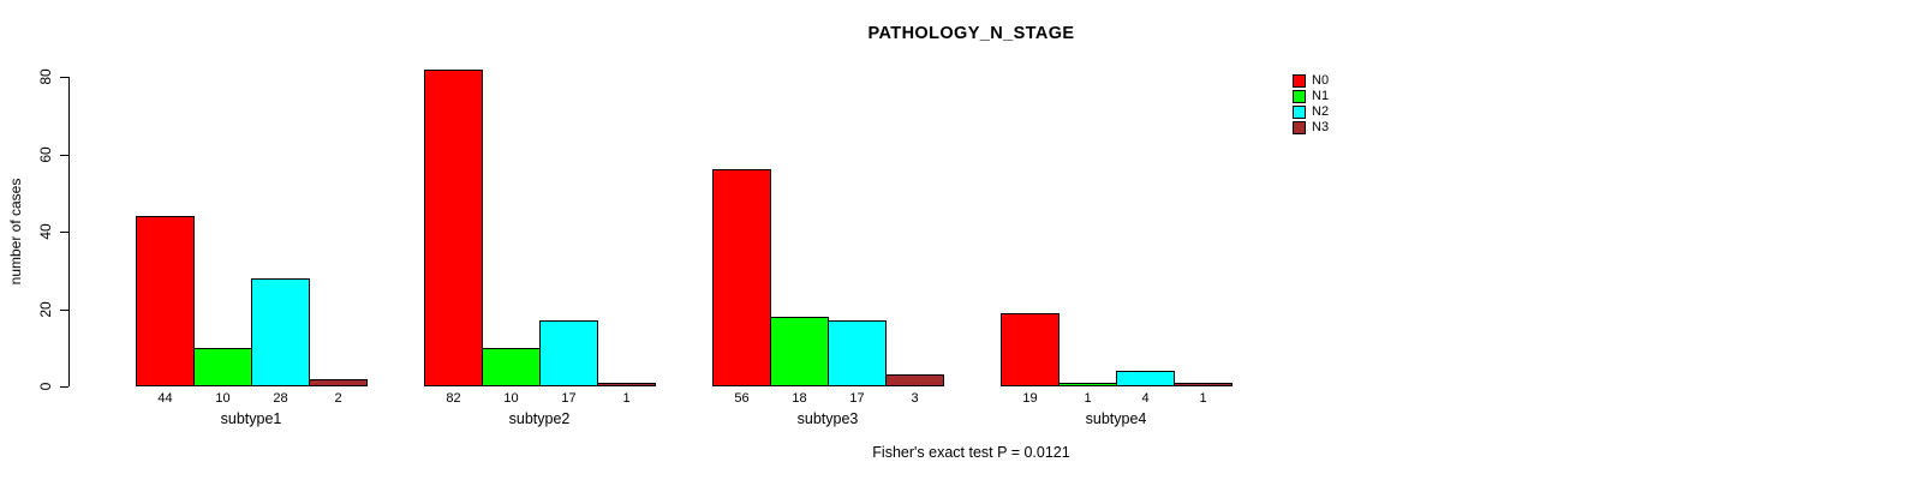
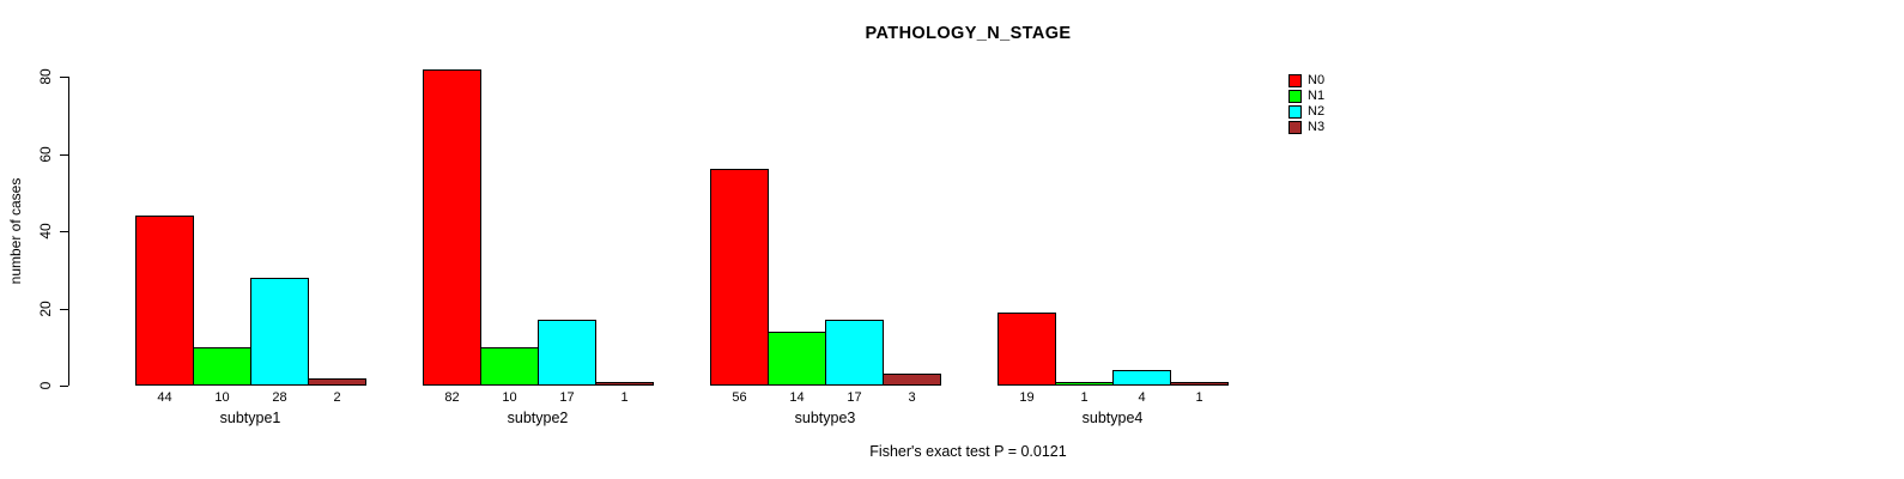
N1/subtype3: 18 -> 14
